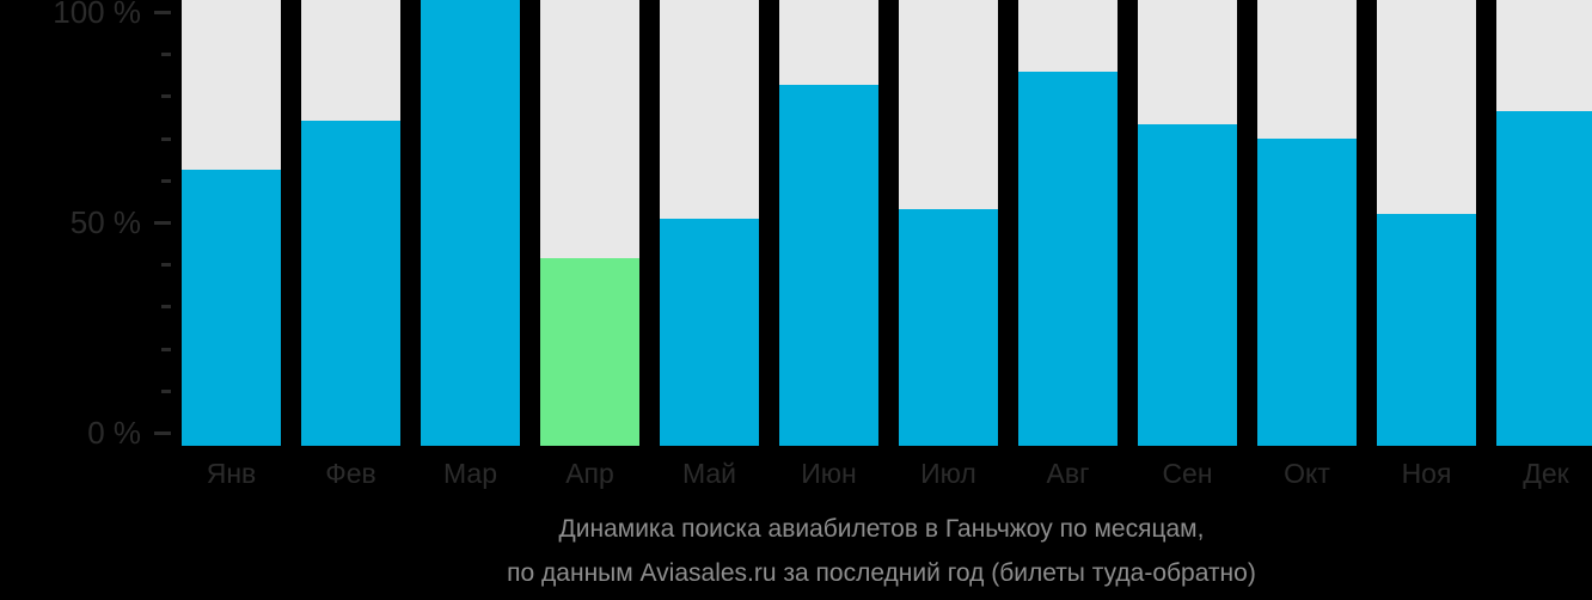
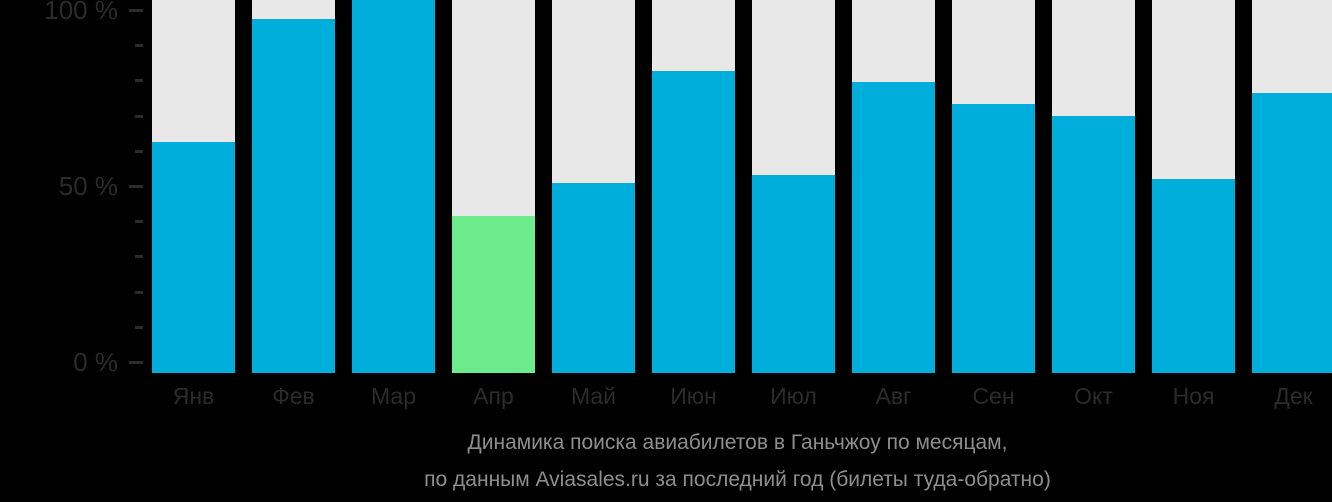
Фев: 73% -> 95%
Авг: 84% -> 78%
